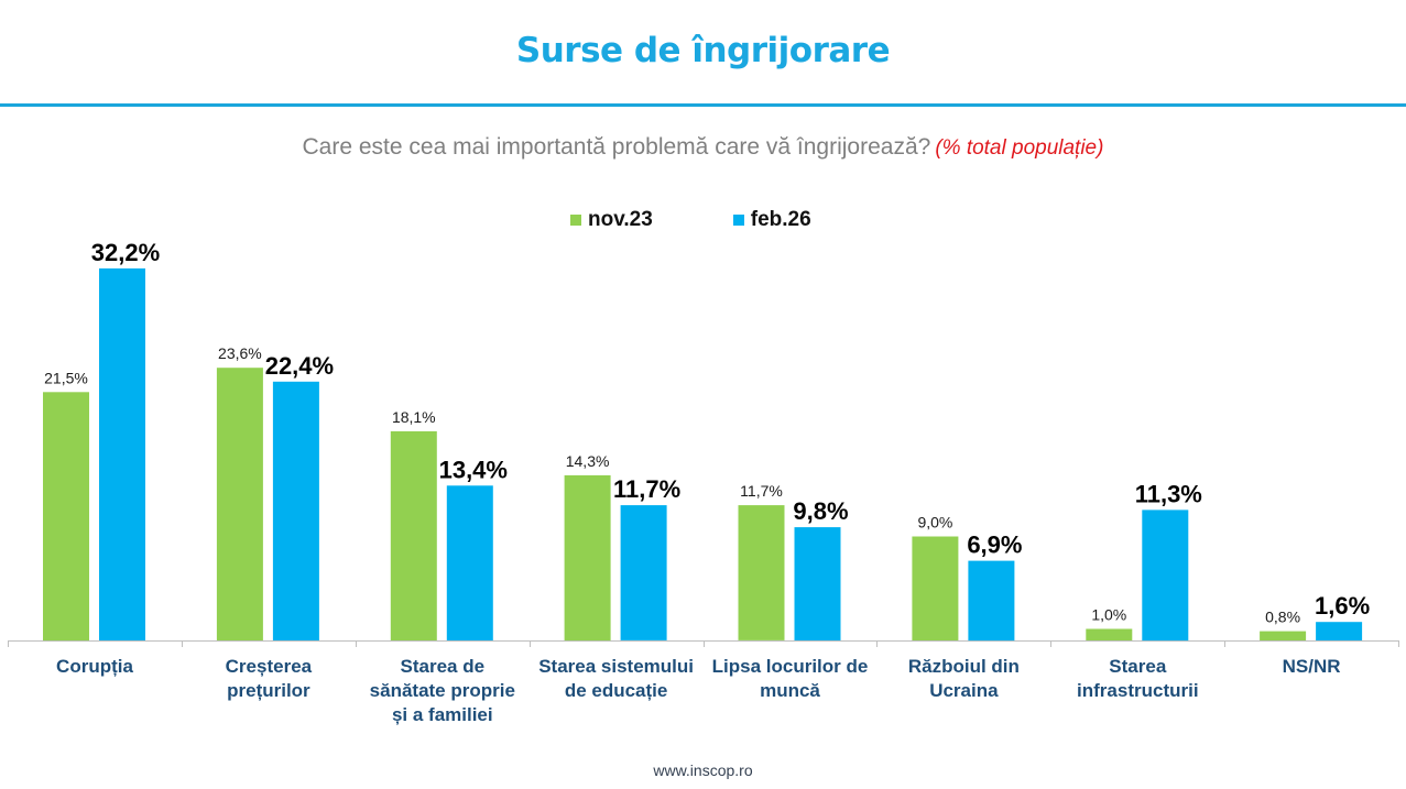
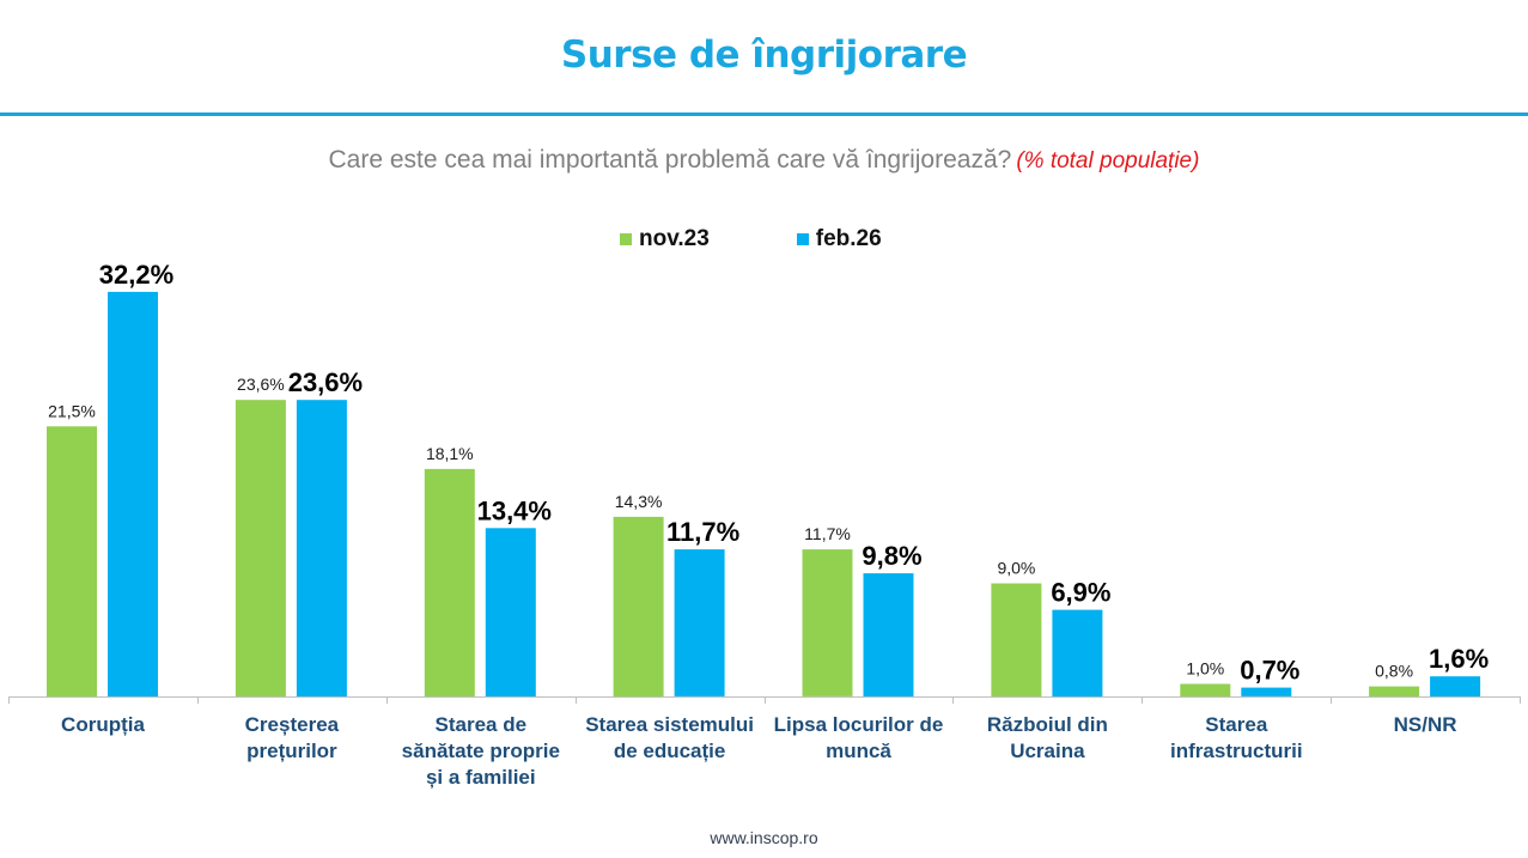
feb.26/Creșterea prețurilor: 22,4% -> 23,6%
feb.26/Starea infrastructurii: 11,3% -> 0,7%
